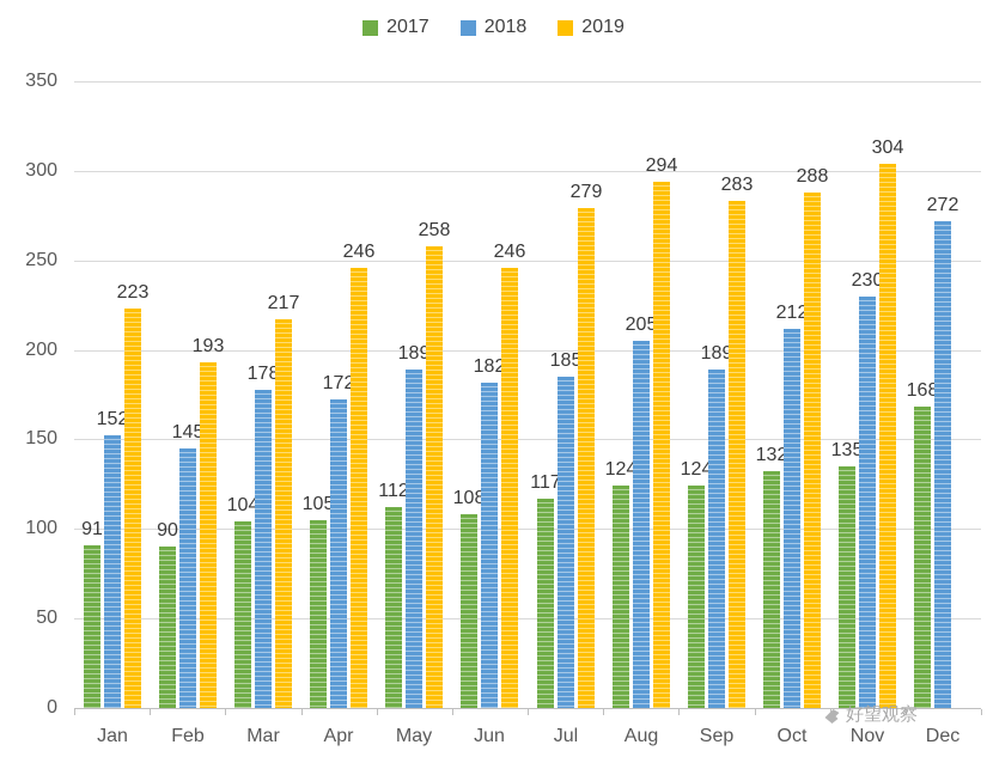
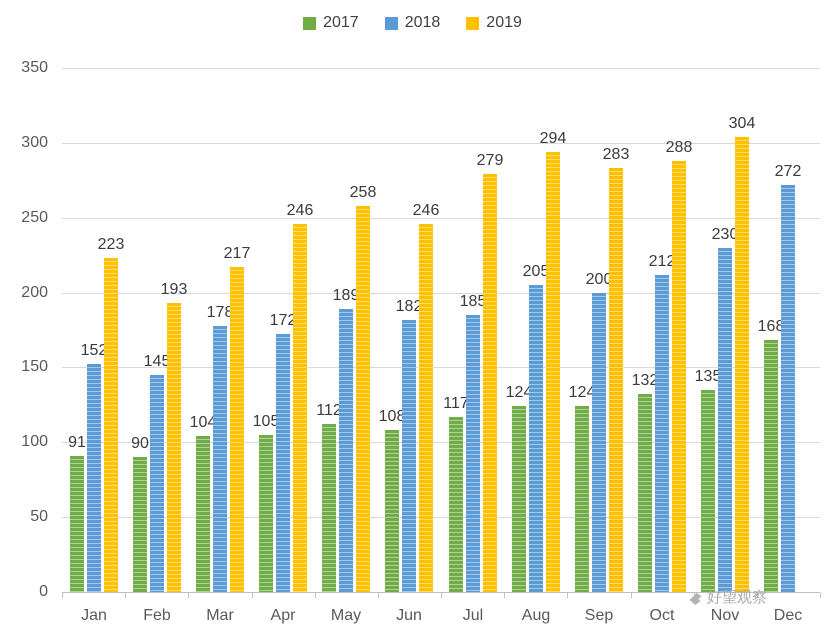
2018/Sep: 189 -> 200
